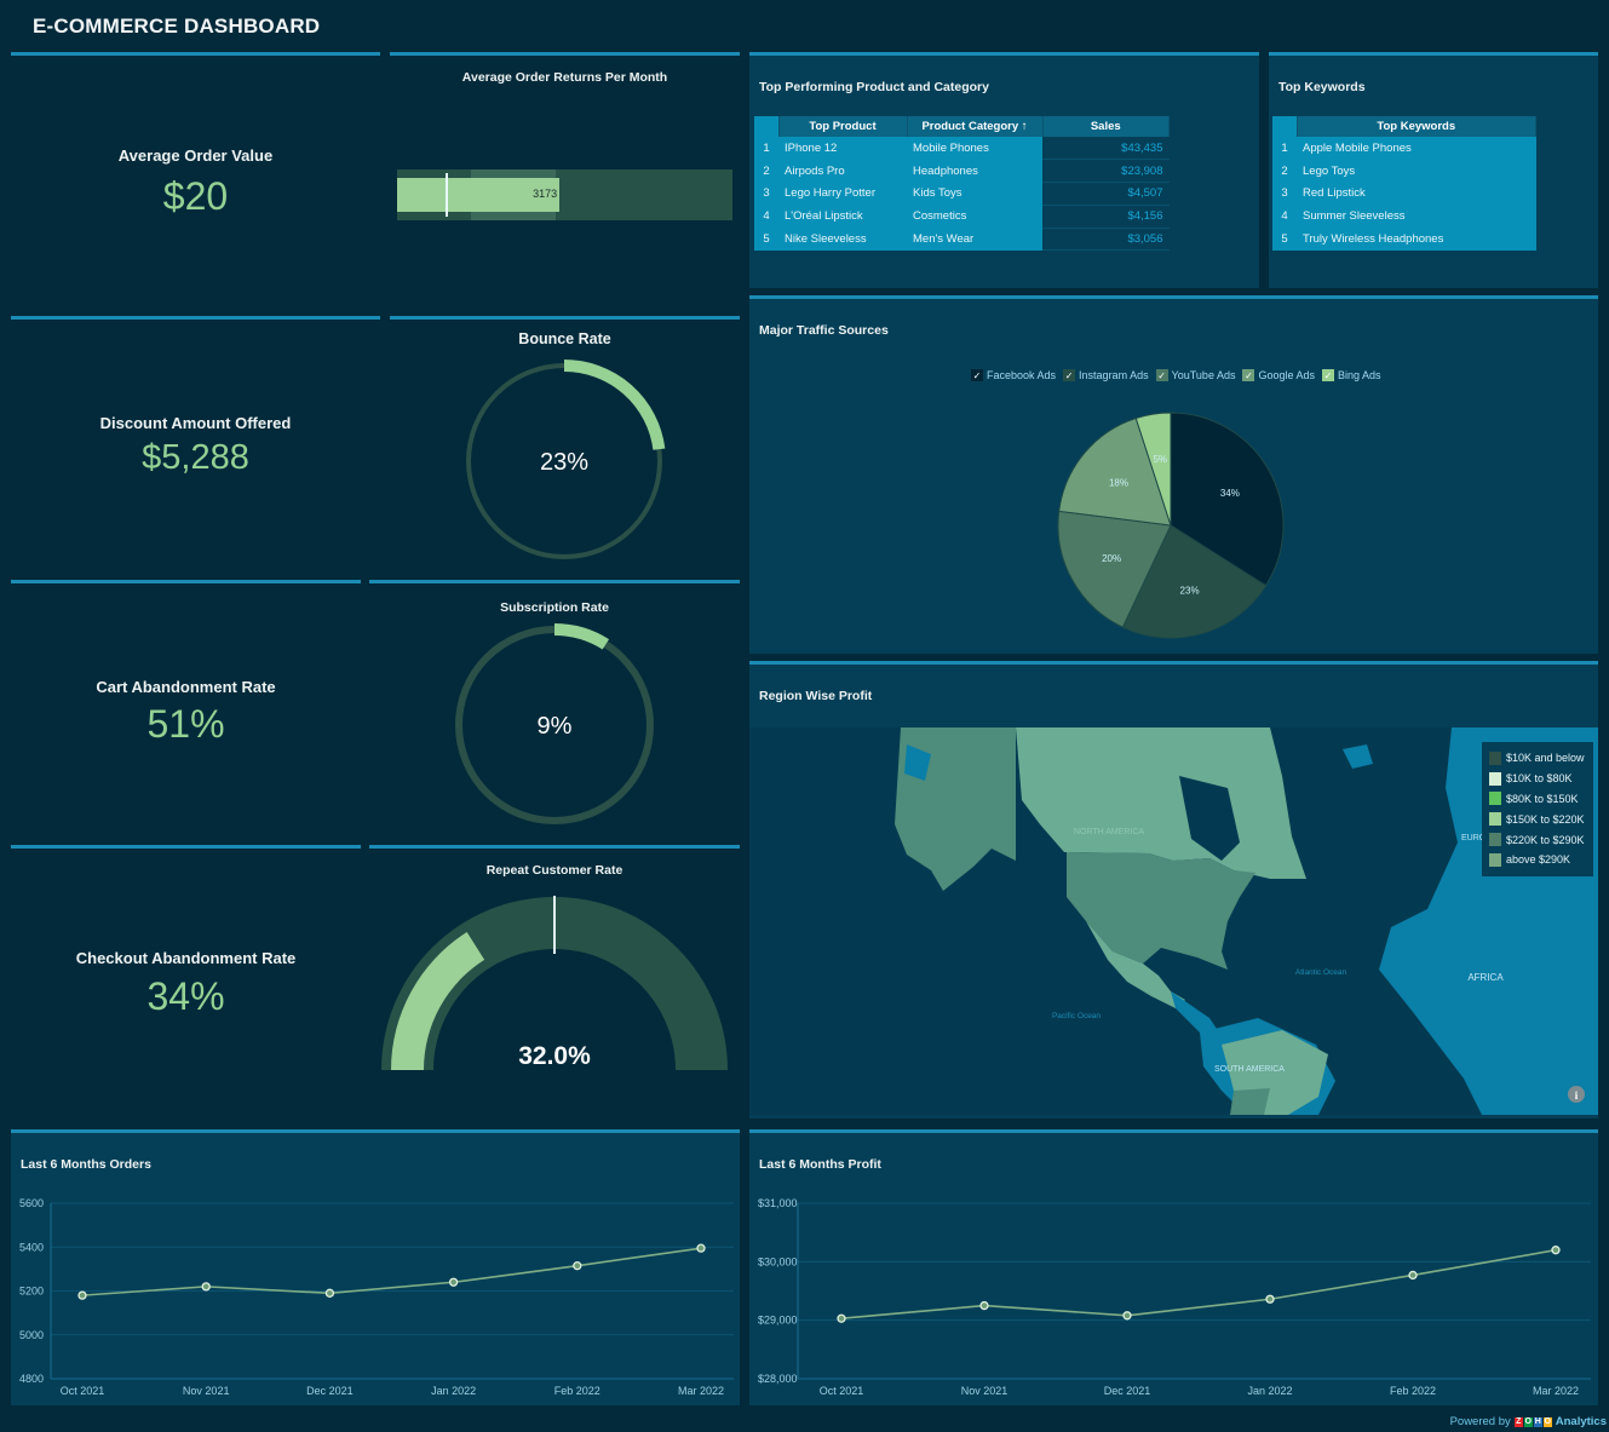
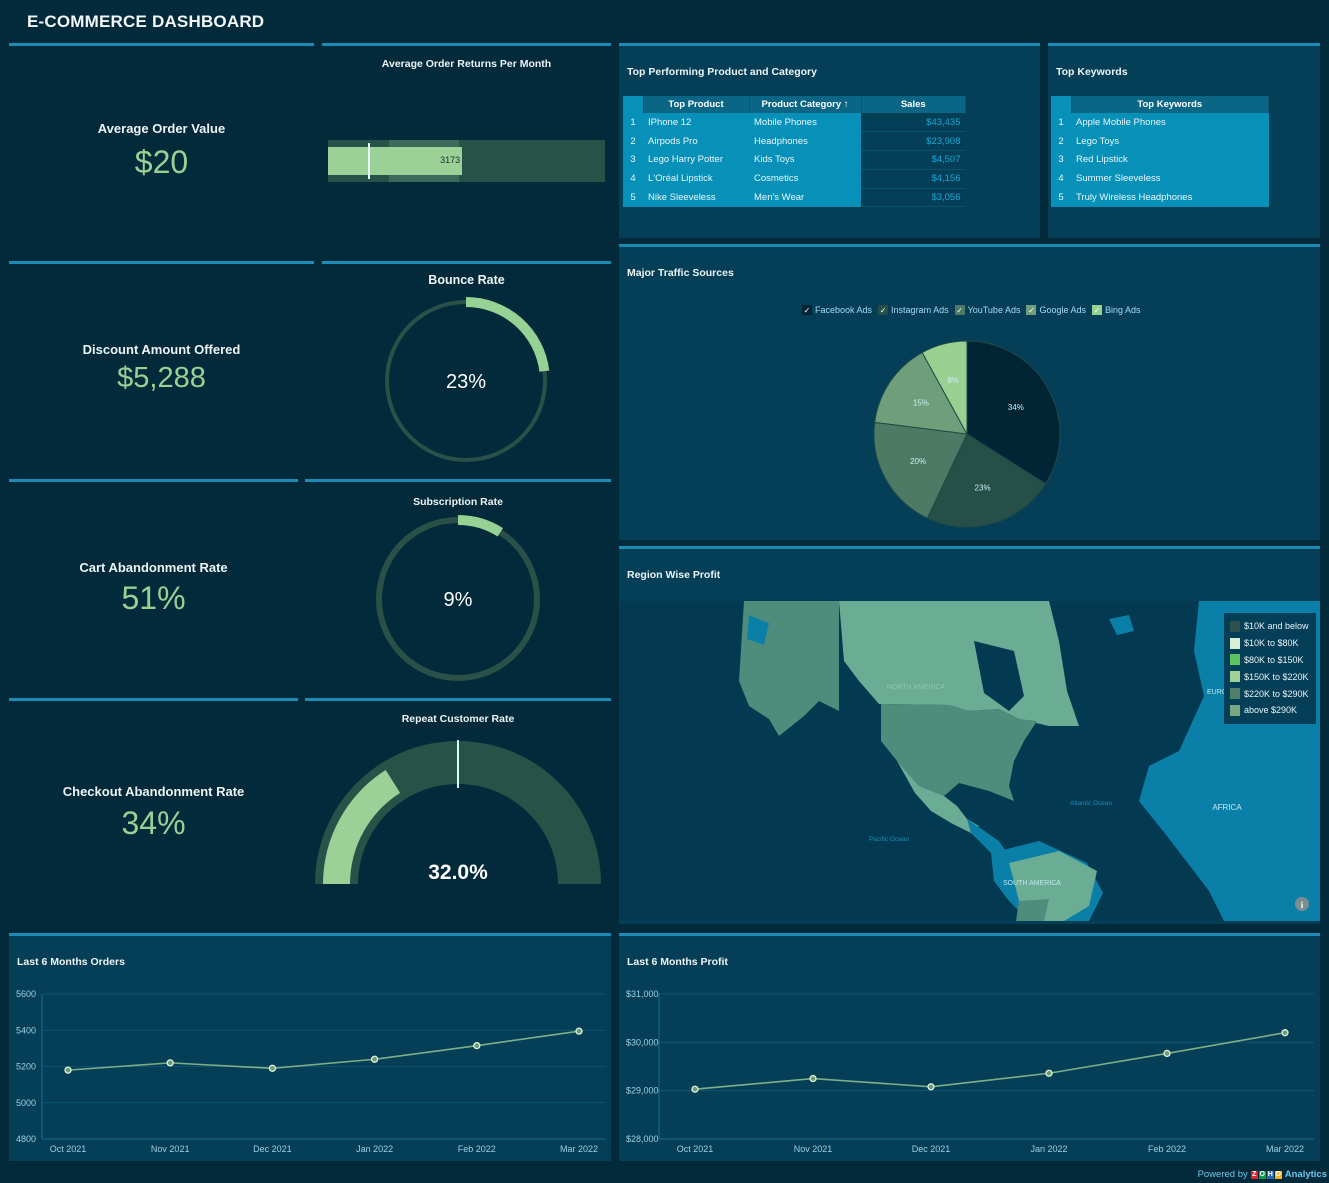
Major Traffic Sources/Google Ads: 18% -> 15%
Major Traffic Sources/Bing Ads: 5% -> 8%
